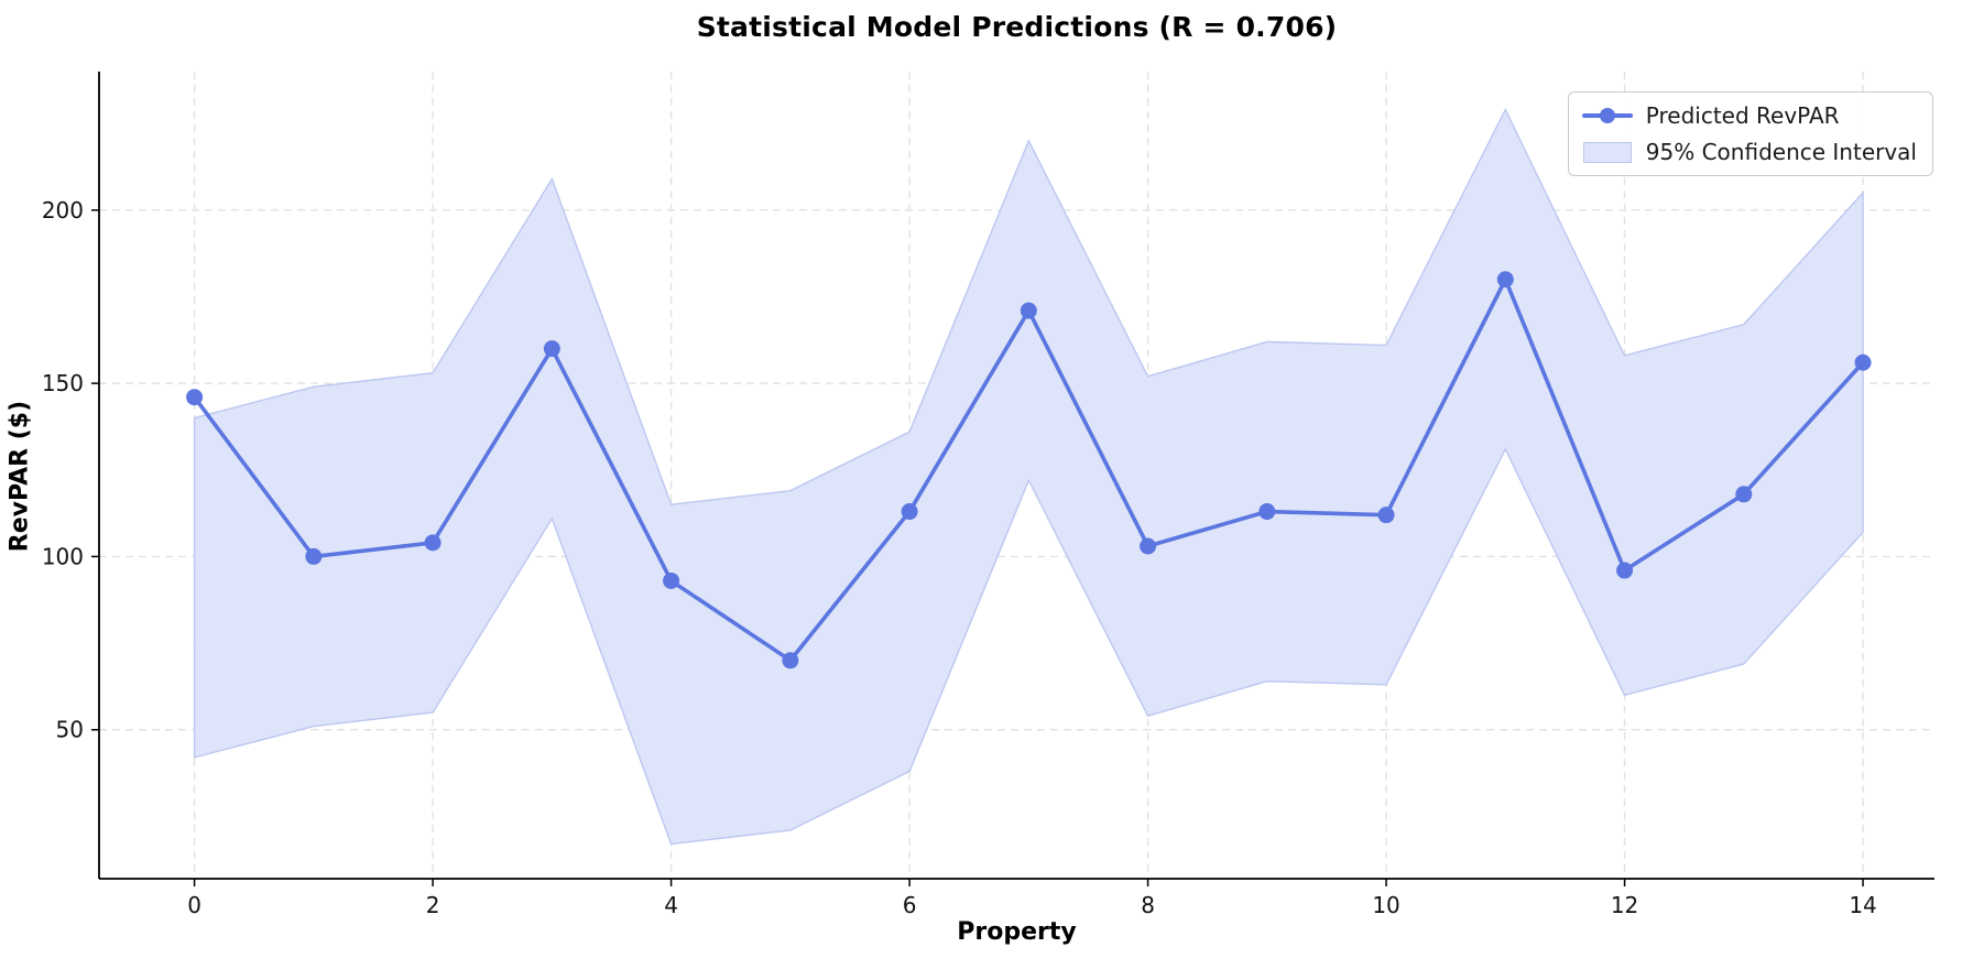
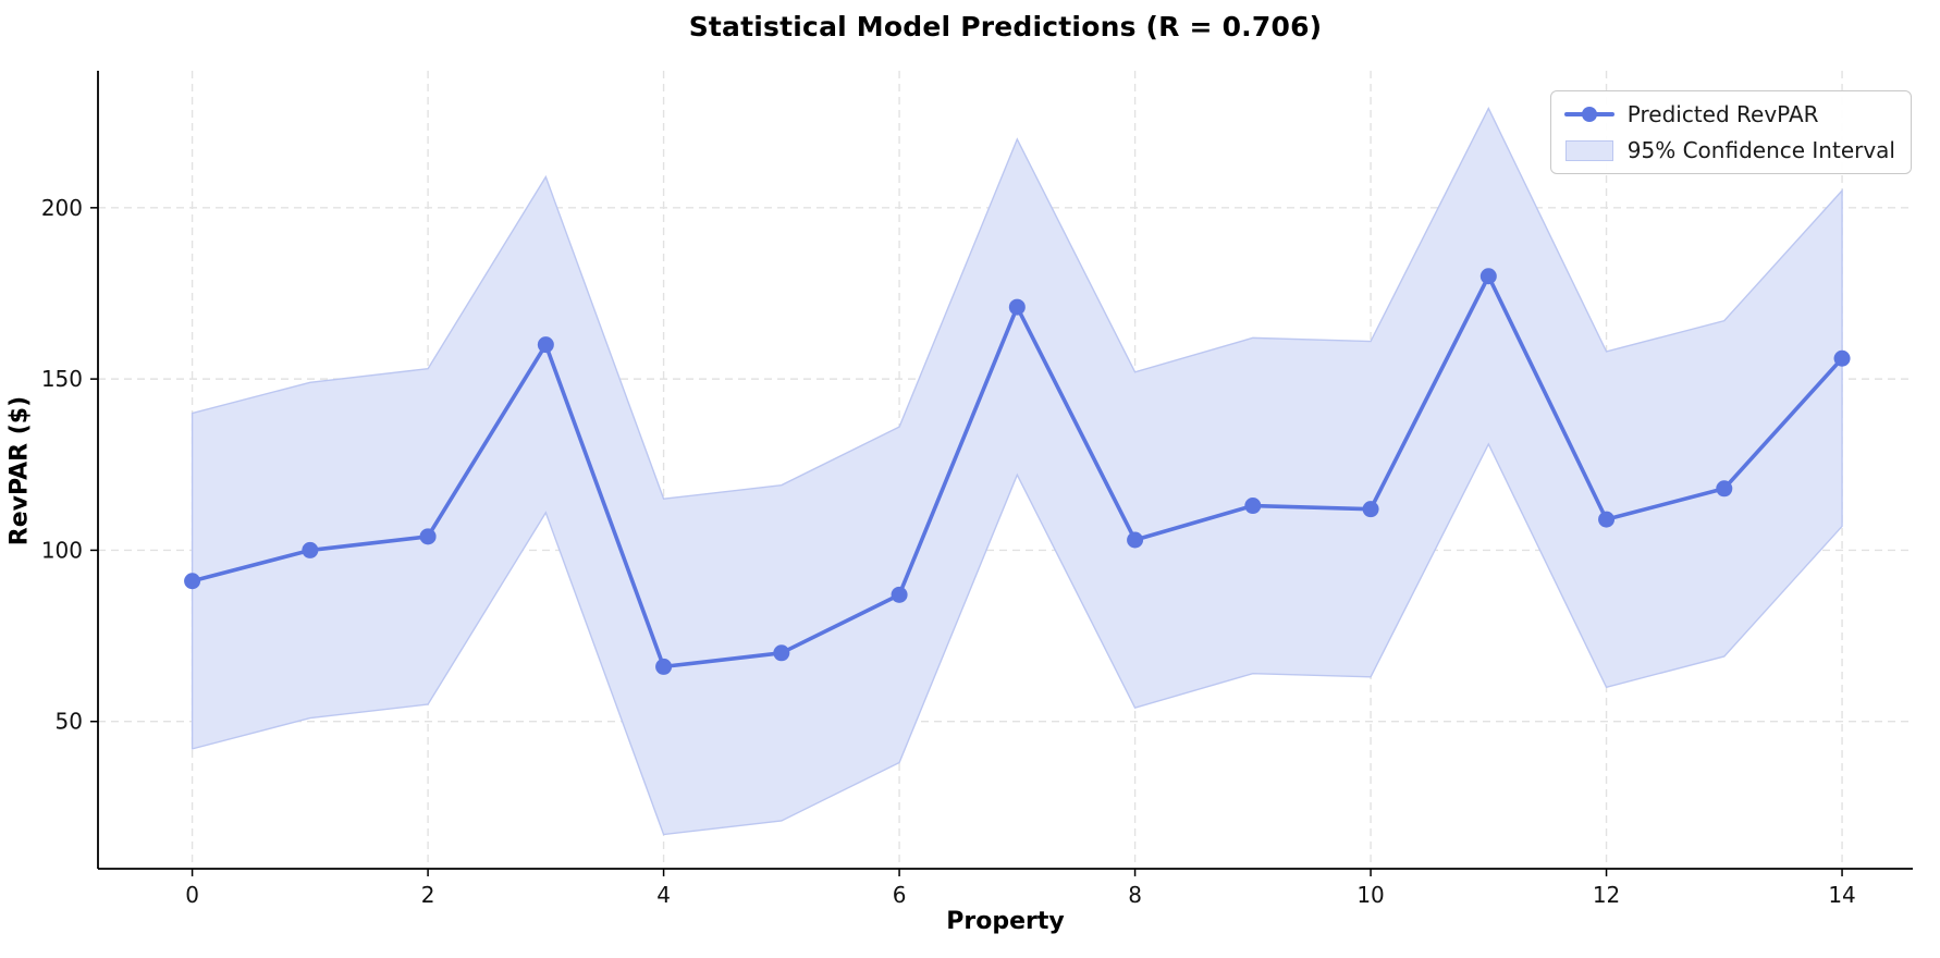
Predicted RevPAR/0: 146 -> 91
Predicted RevPAR/4: 93 -> 66
Predicted RevPAR/6: 113 -> 87
Predicted RevPAR/12: 96 -> 109
